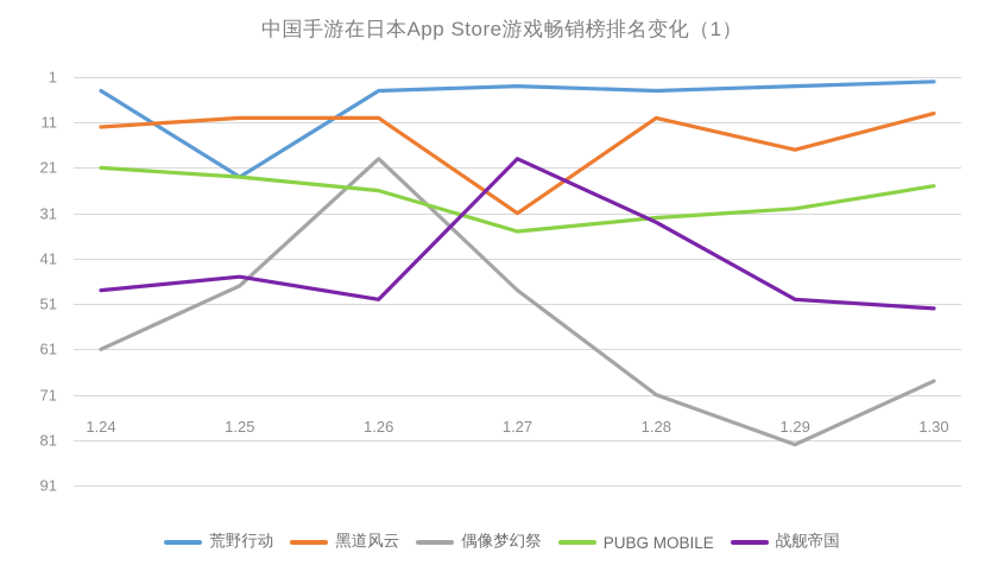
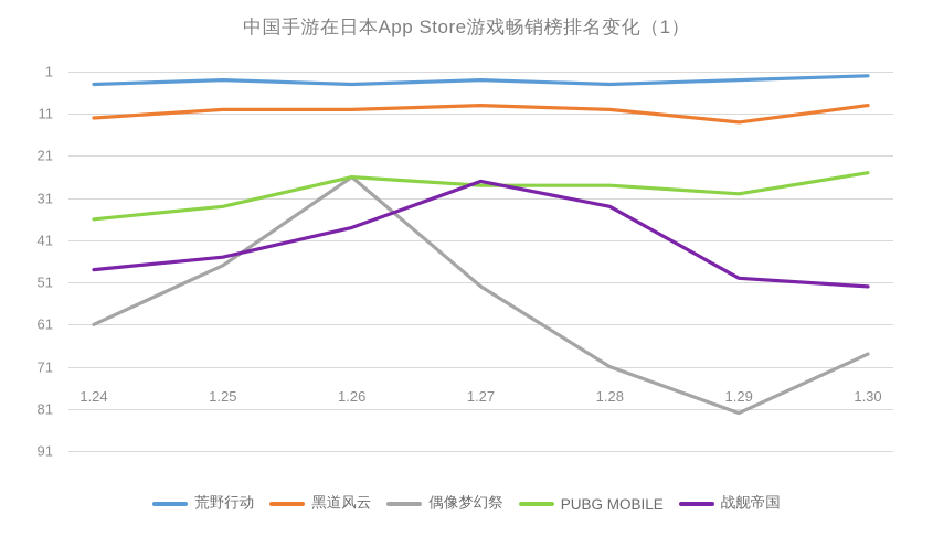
PUBG MOBILE/1.24: 21 -> 36
荒野行动/1.25: 23 -> 3
PUBG MOBILE/1.25: 23 -> 33
偶像梦幻祭/1.26: 19 -> 26
战舰帝国/1.26: 50 -> 38
黑道风云/1.27: 31 -> 9
偶像梦幻祭/1.27: 48 -> 52
PUBG MOBILE/1.27: 35 -> 28
战舰帝国/1.27: 19 -> 27
PUBG MOBILE/1.28: 32 -> 28
黑道风云/1.29: 17 -> 13
